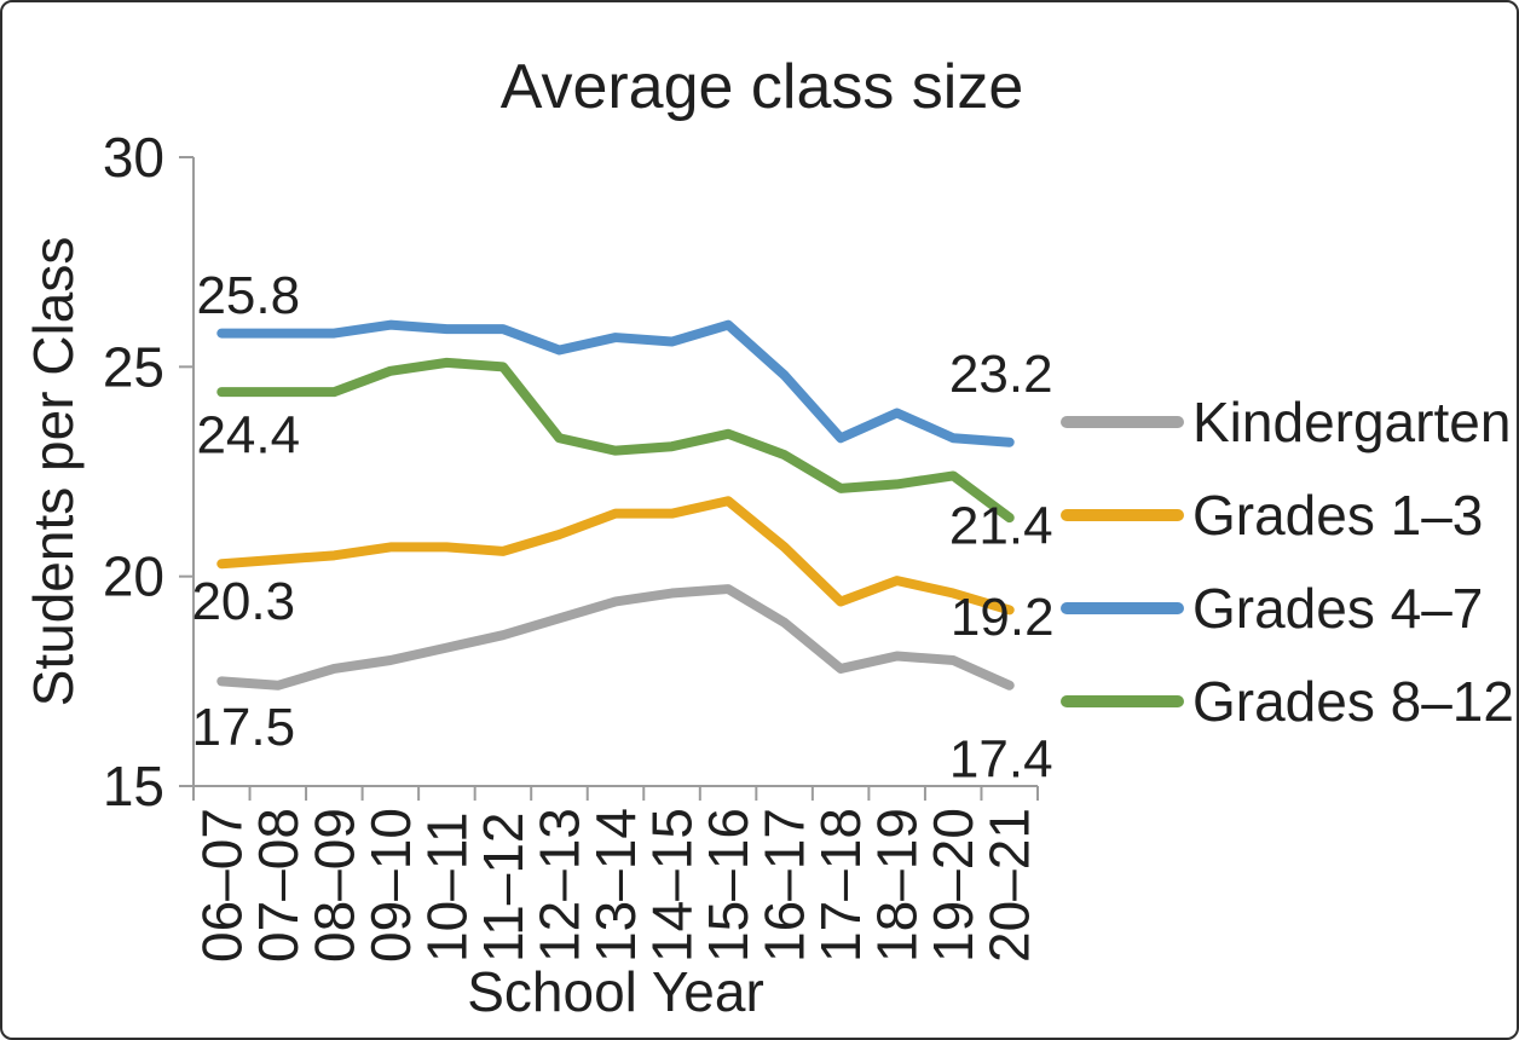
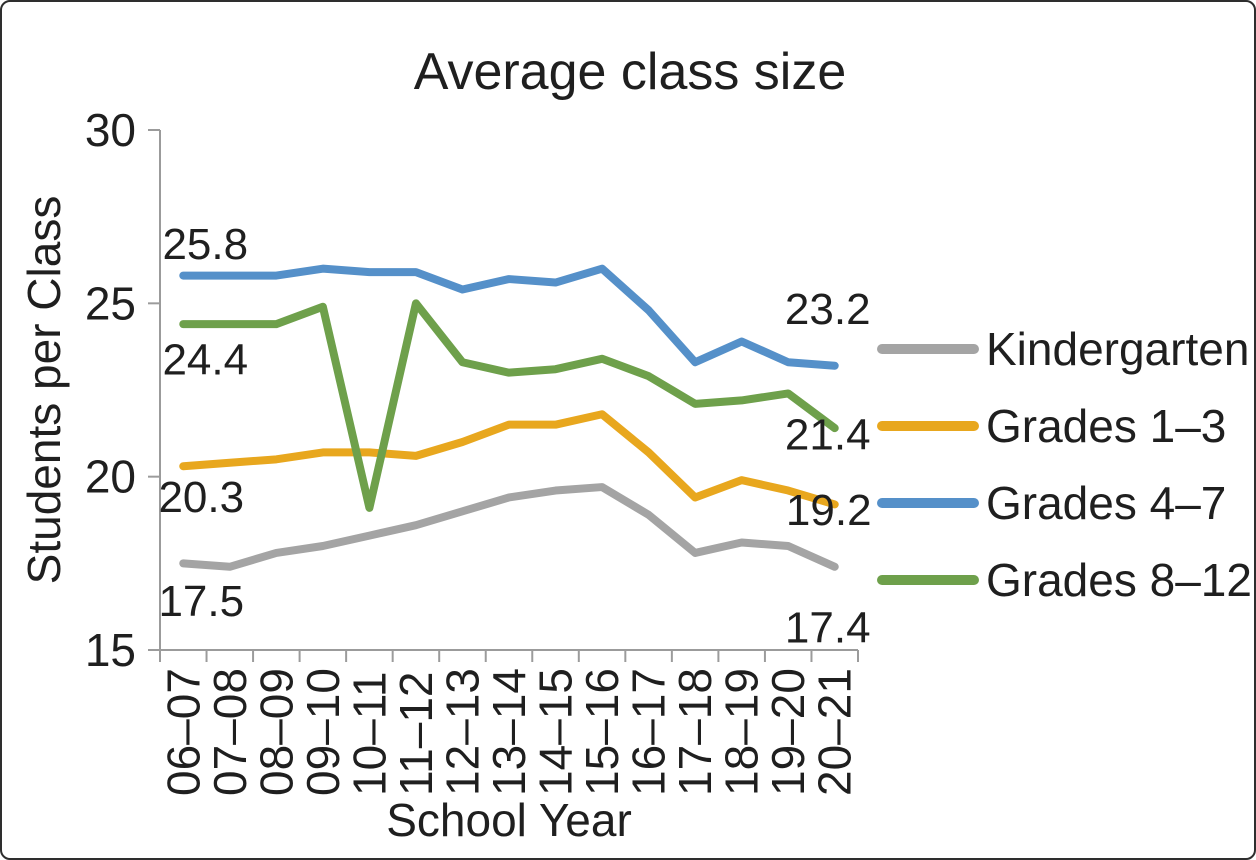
Grades 8–12/10–11: 25.1 -> 19.1
